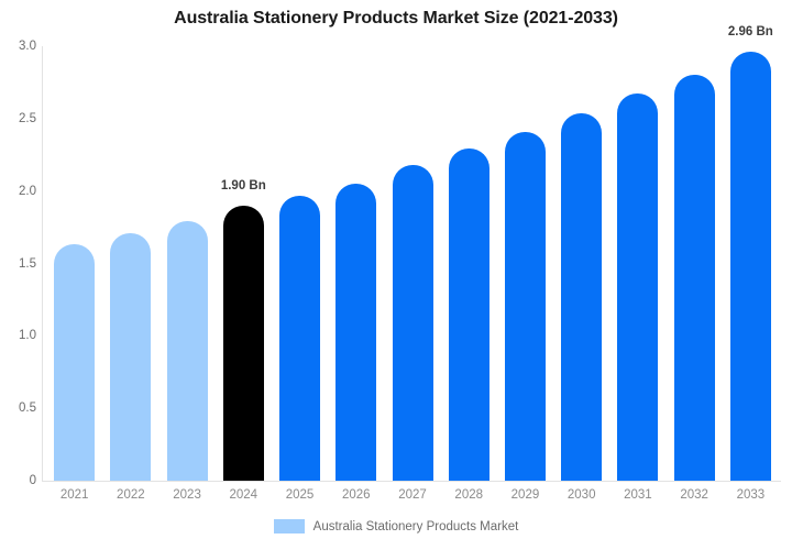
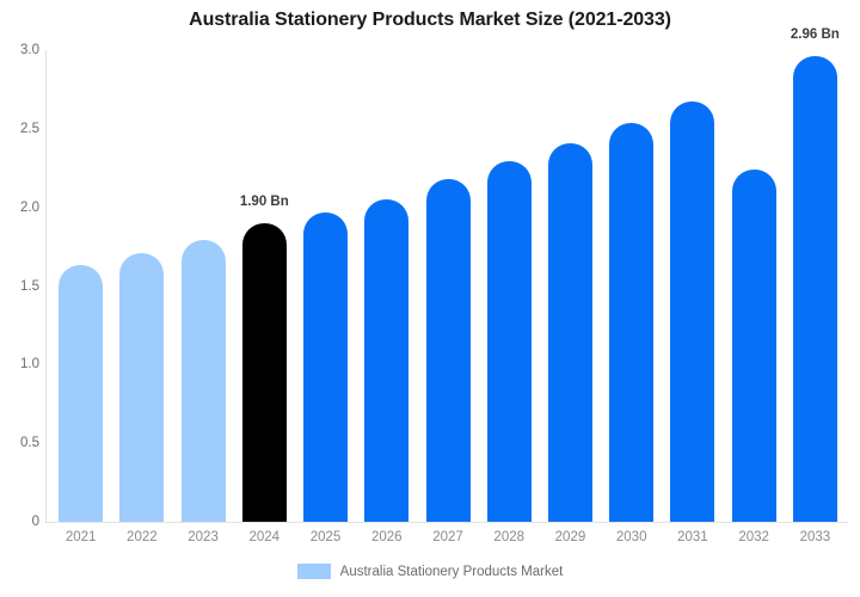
2032: 2.80 -> 2.24
